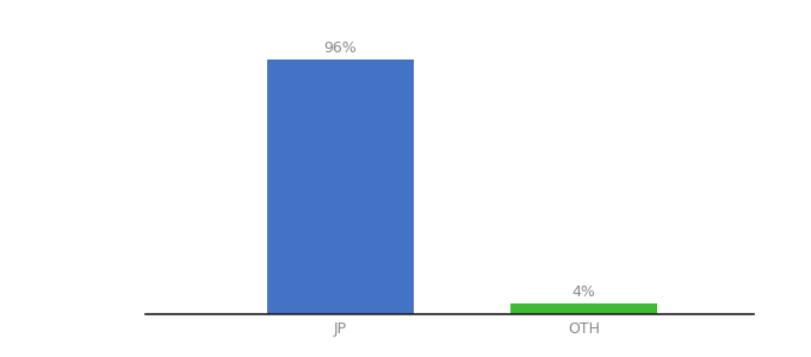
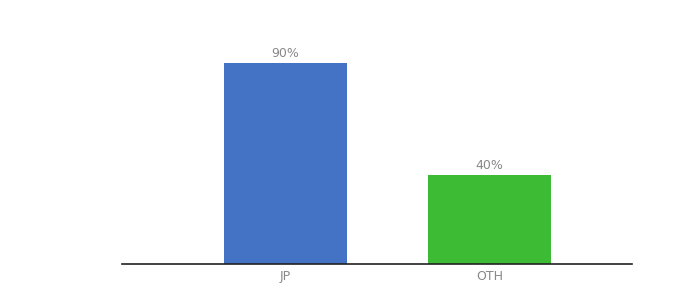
JP: 96% -> 90%
OTH: 4% -> 40%
